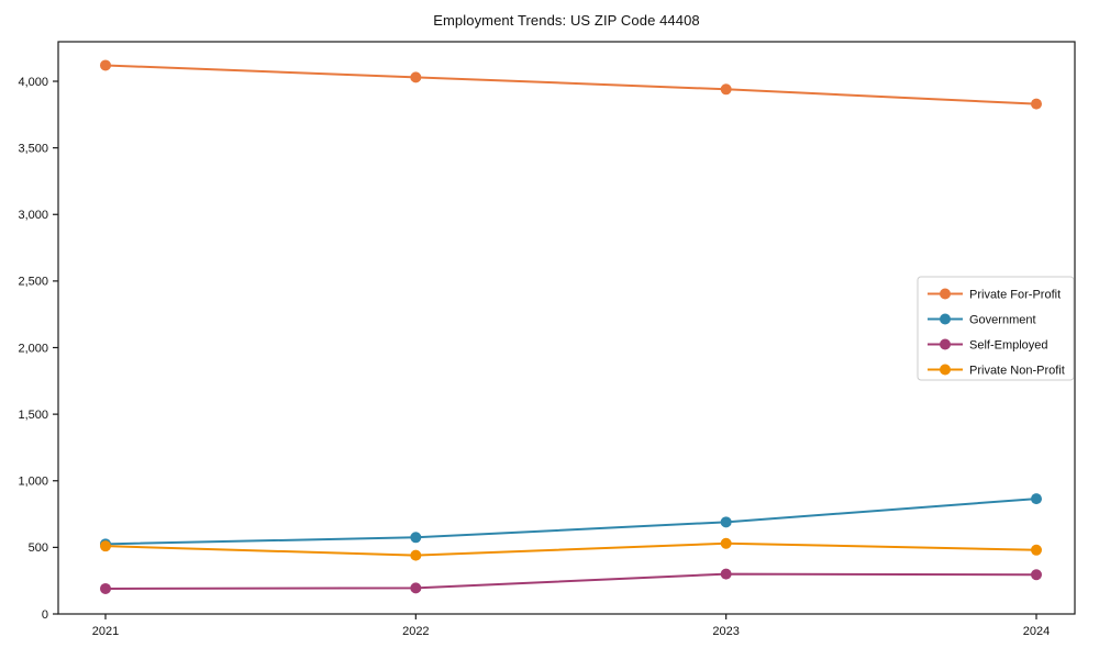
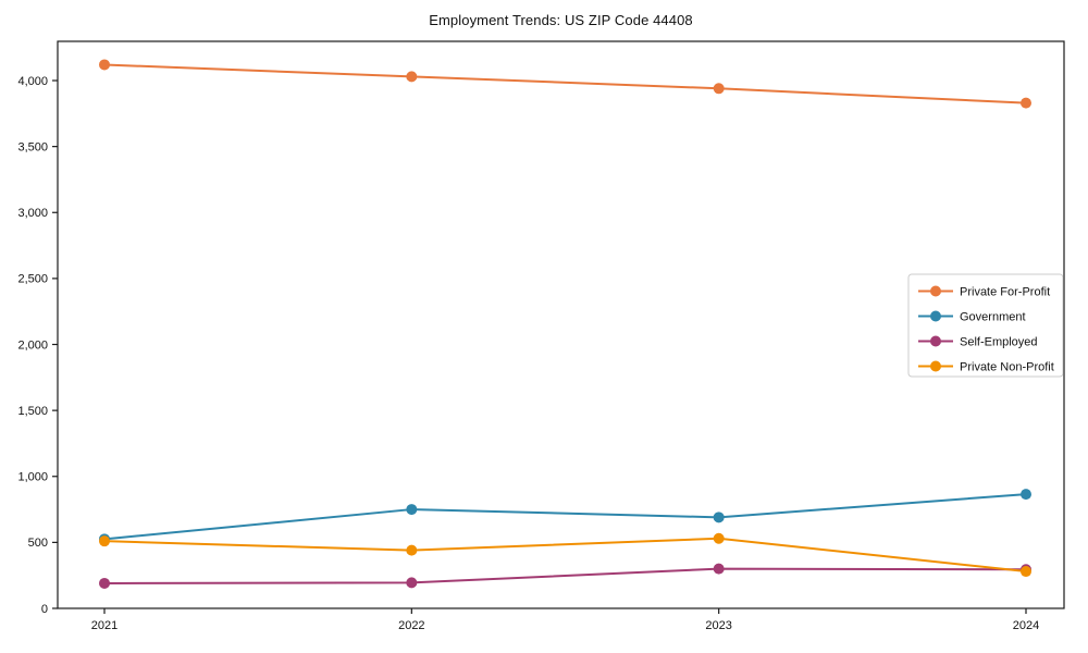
Government/2022: 580 -> 750
Private Non-Profit/2024: 480 -> 280
